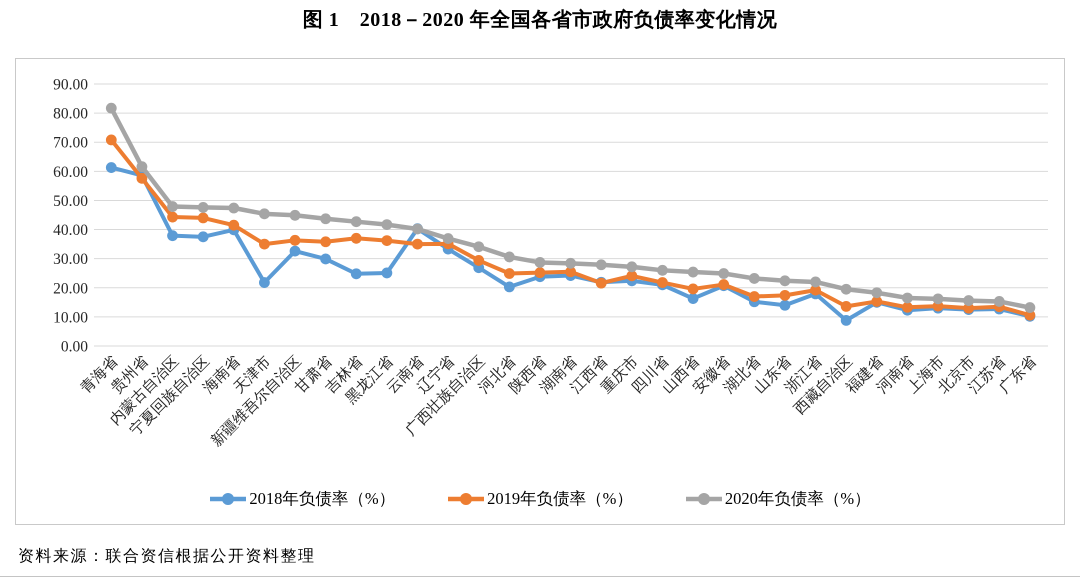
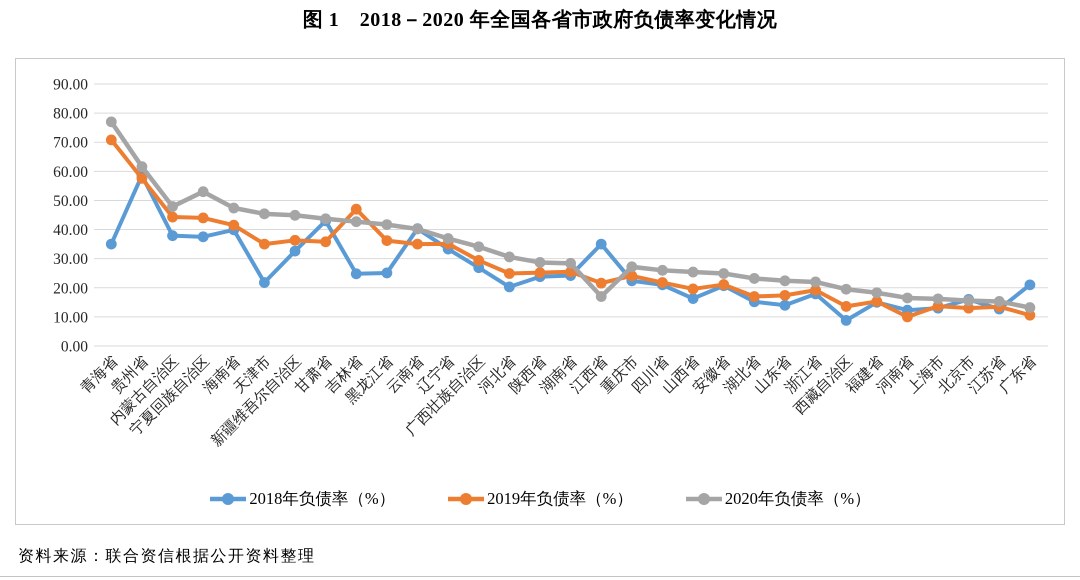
2018年负债率（%）/青海省: 61 -> 35
2020年负债率（%）/青海省: 82 -> 77
2020年负债率（%）/宁夏回族自治区: 48 -> 53
2018年负债率（%）/甘肃省: 30 -> 43
2019年负债率（%）/吉林省: 37 -> 47
2018年负债率（%）/江西省: 22 -> 35
2020年负债率（%）/江西省: 28 -> 17
2019年负债率（%）/河南省: 13 -> 10
2018年负债率（%）/北京市: 12 -> 16
2018年负债率（%）/广东省: 10 -> 21
